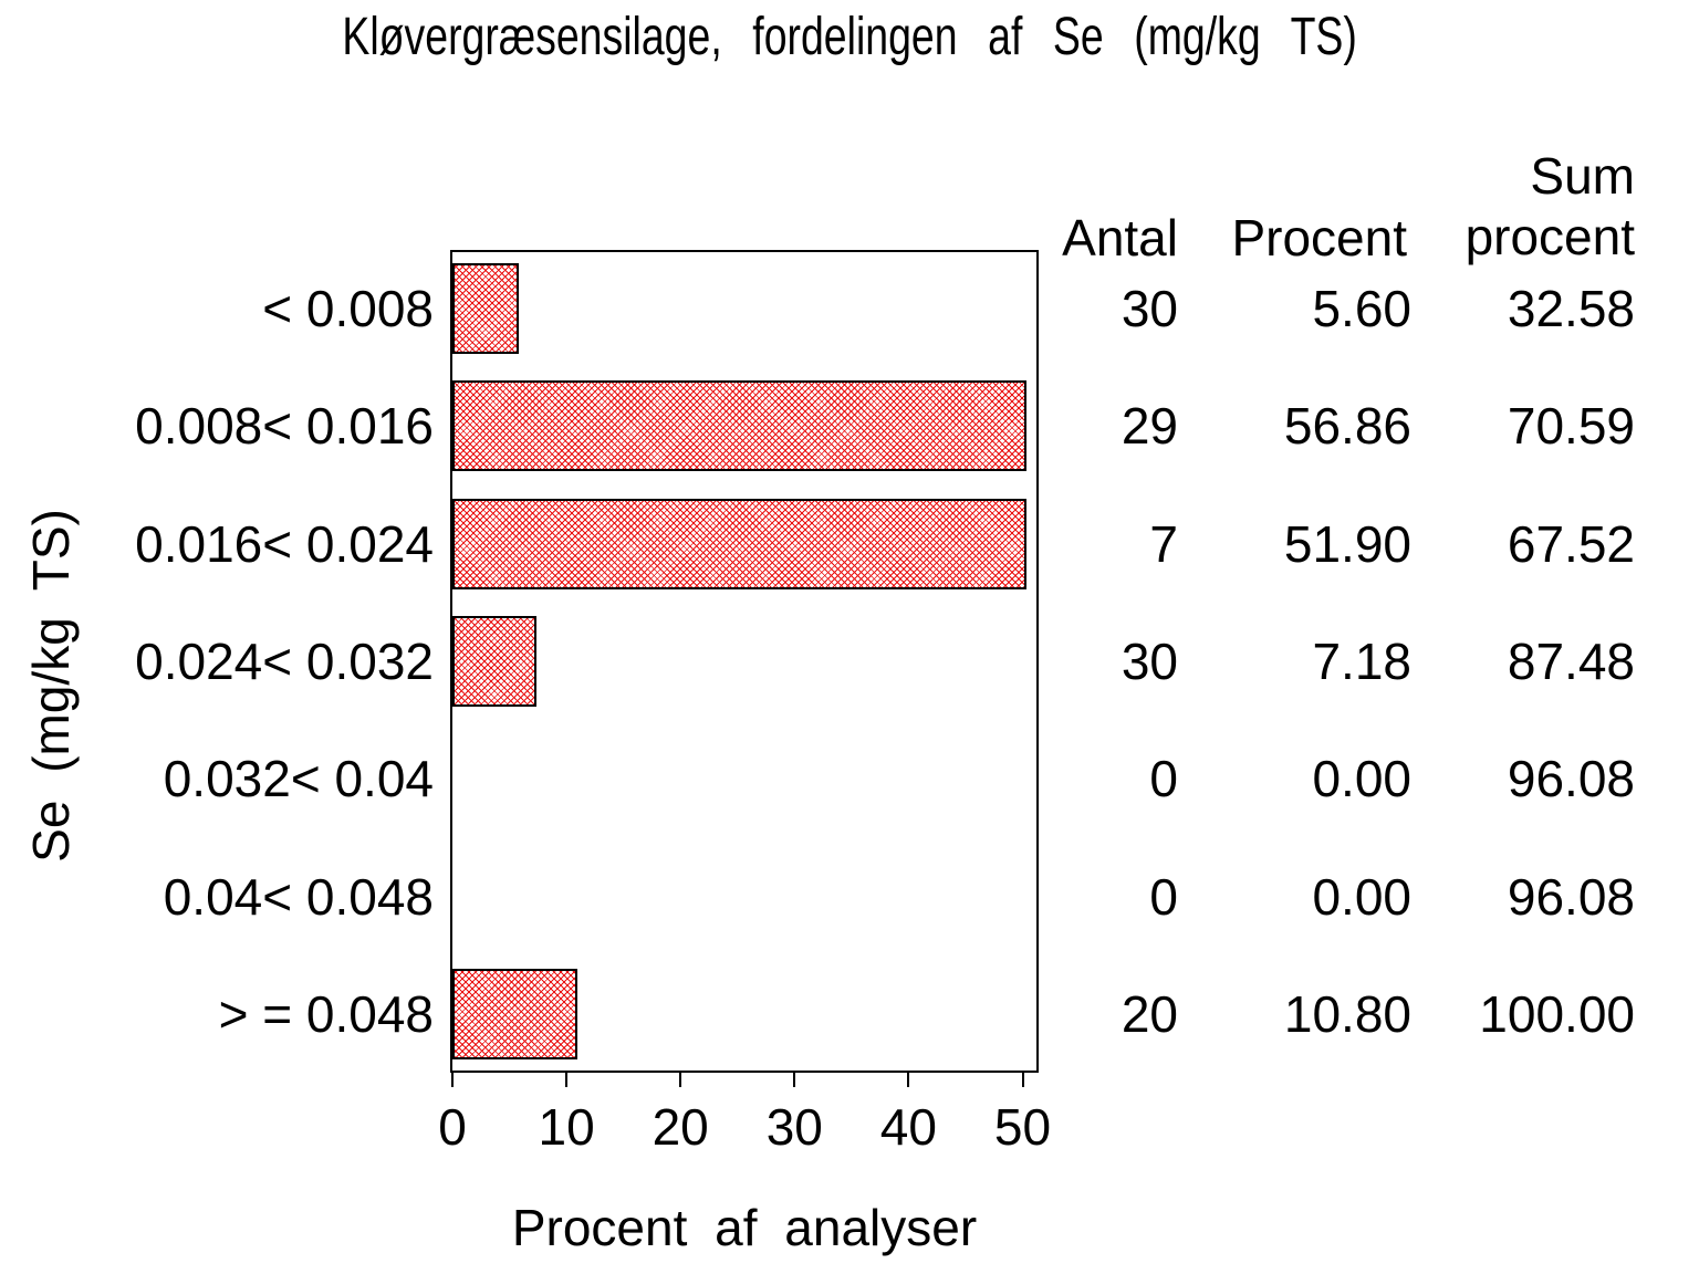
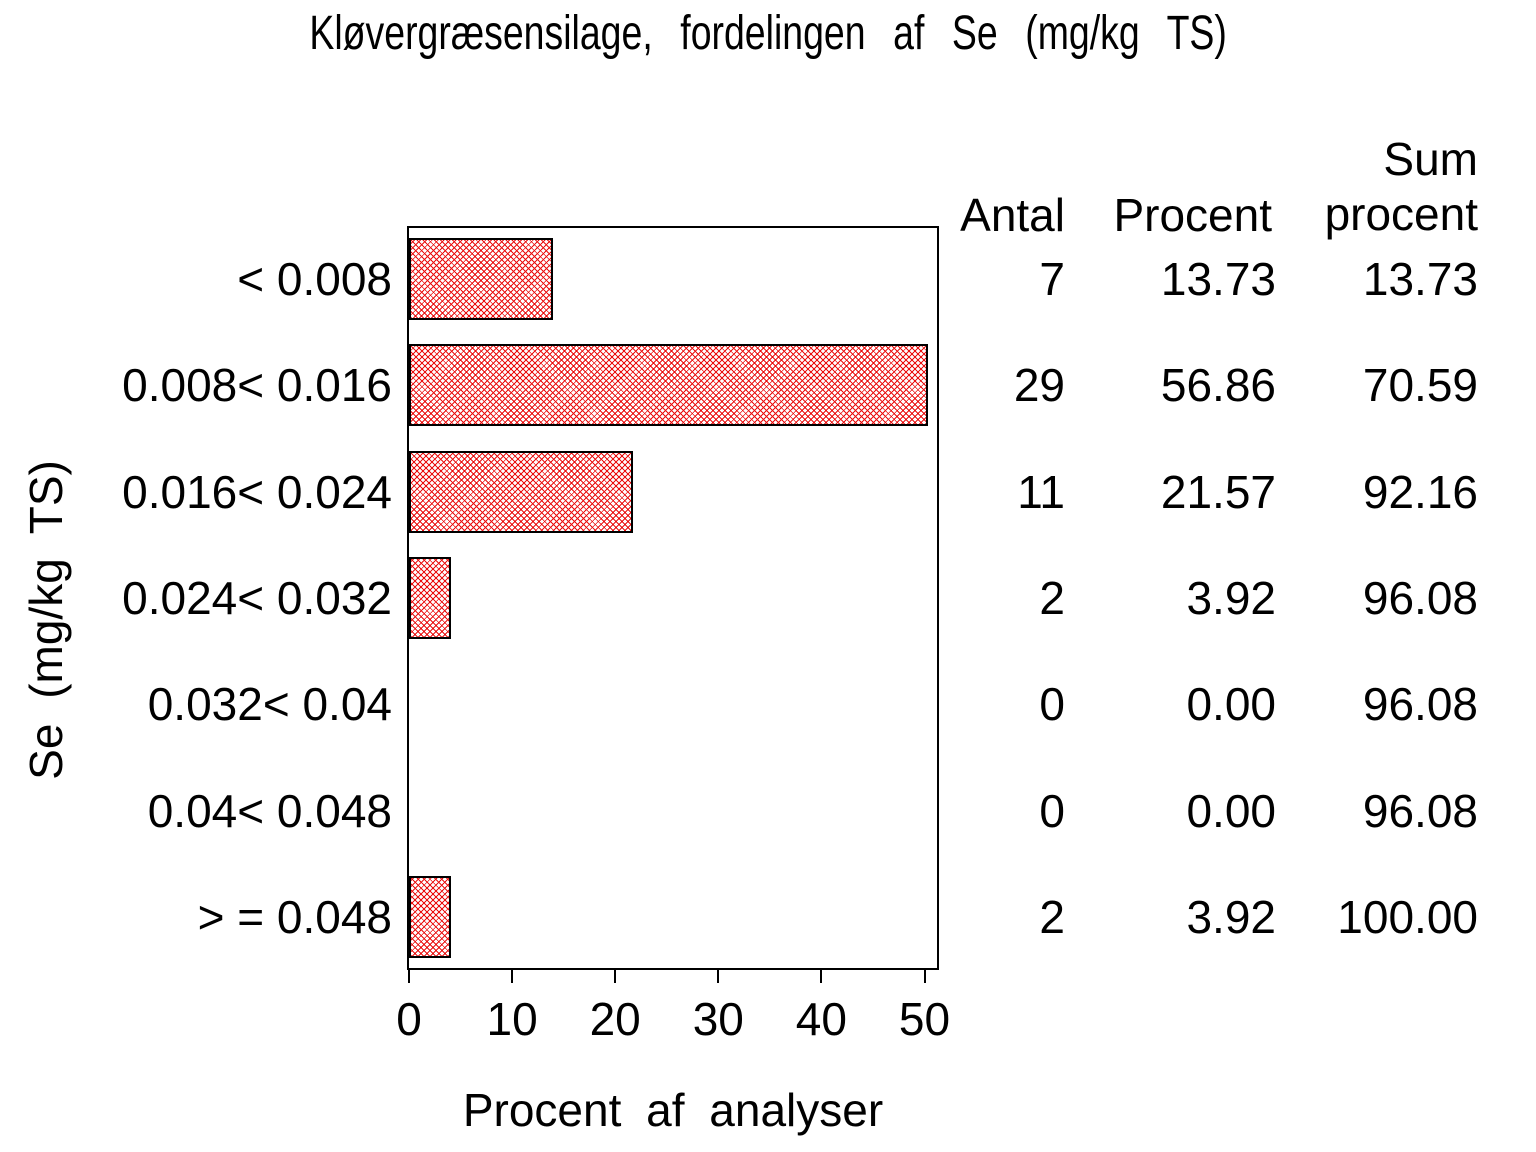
Antal/< 0.008: 30 -> 7
Procent/< 0.008: 5.60 -> 13.73
Sum procent/< 0.008: 32.58 -> 13.73
Antal/0.016< 0.024: 7 -> 11
Procent/0.016< 0.024: 51.90 -> 21.57
Sum procent/0.016< 0.024: 67.52 -> 92.16
Antal/0.024< 0.032: 30 -> 2
Procent/0.024< 0.032: 7.18 -> 3.92
Sum procent/0.024< 0.032: 87.48 -> 96.08
Antal/> = 0.048: 20 -> 2
Procent/> = 0.048: 10.80 -> 3.92
